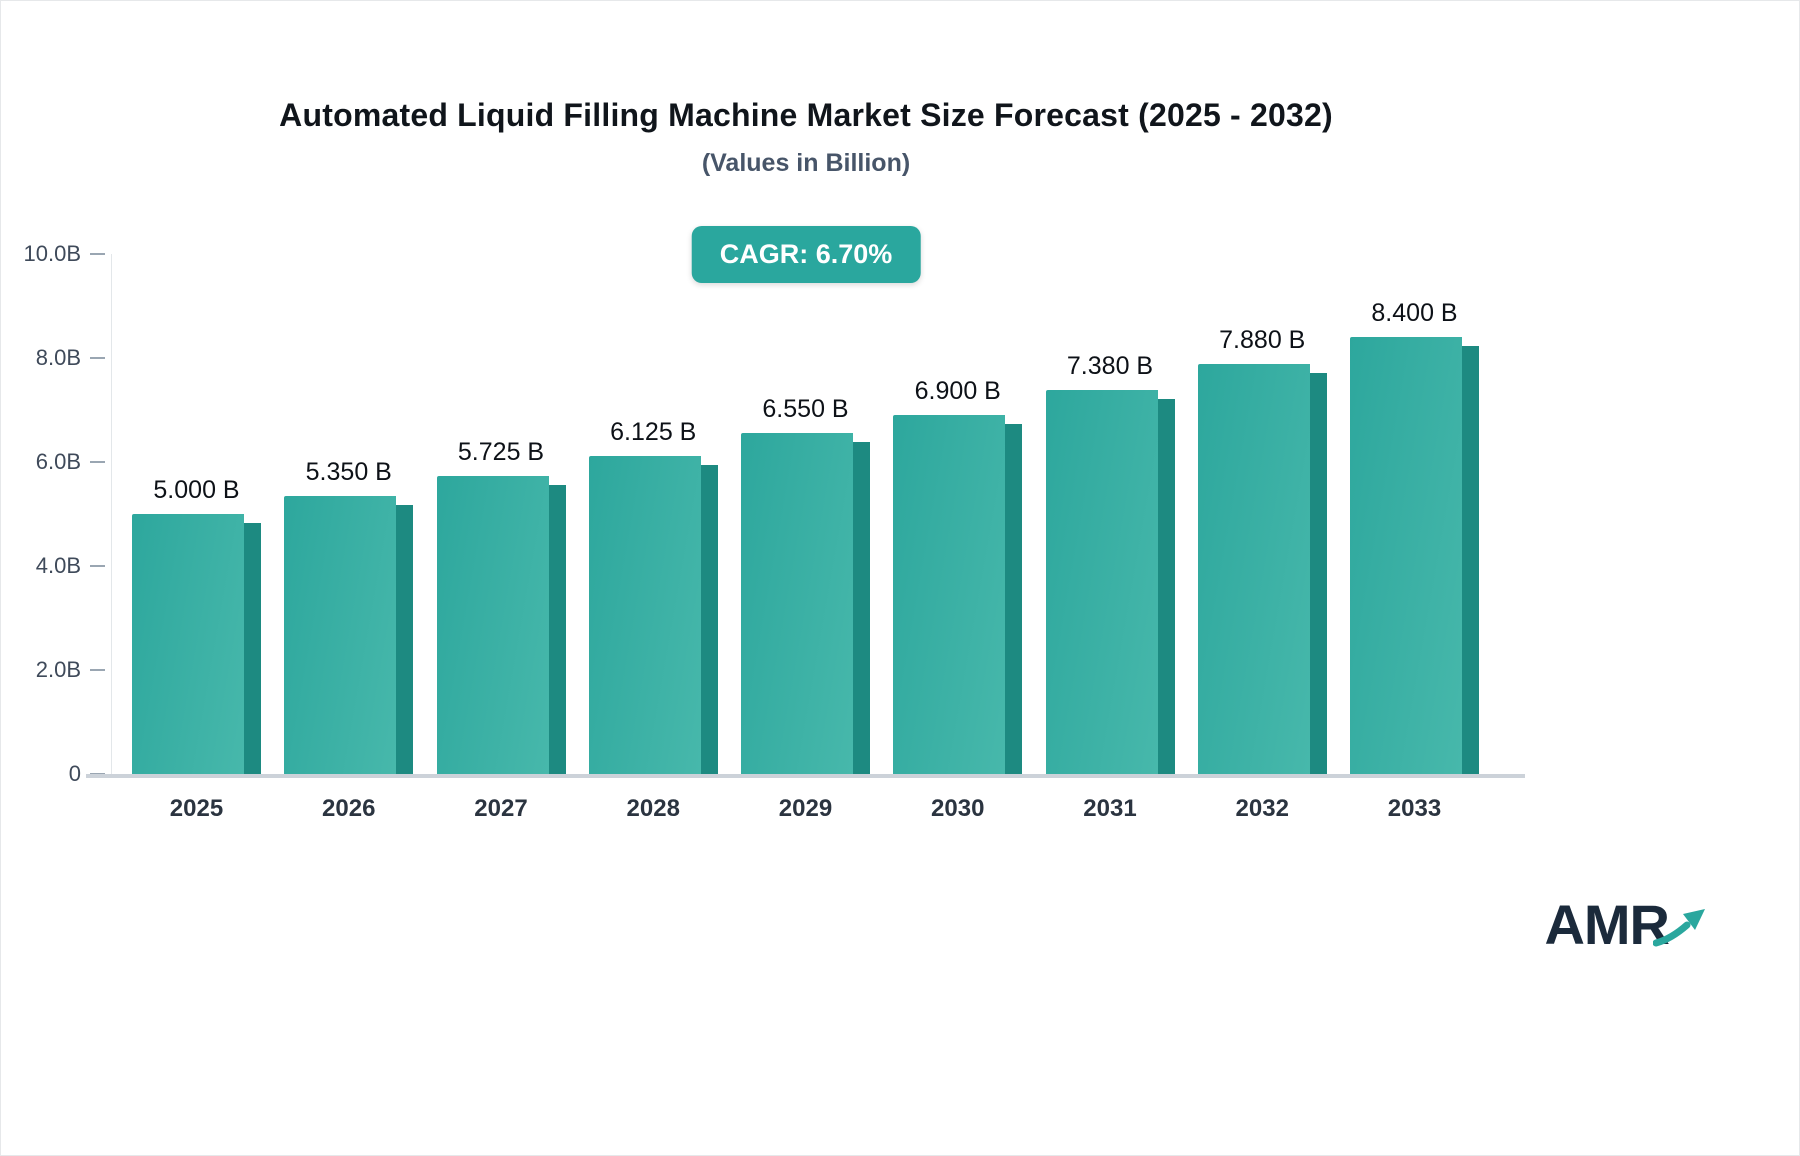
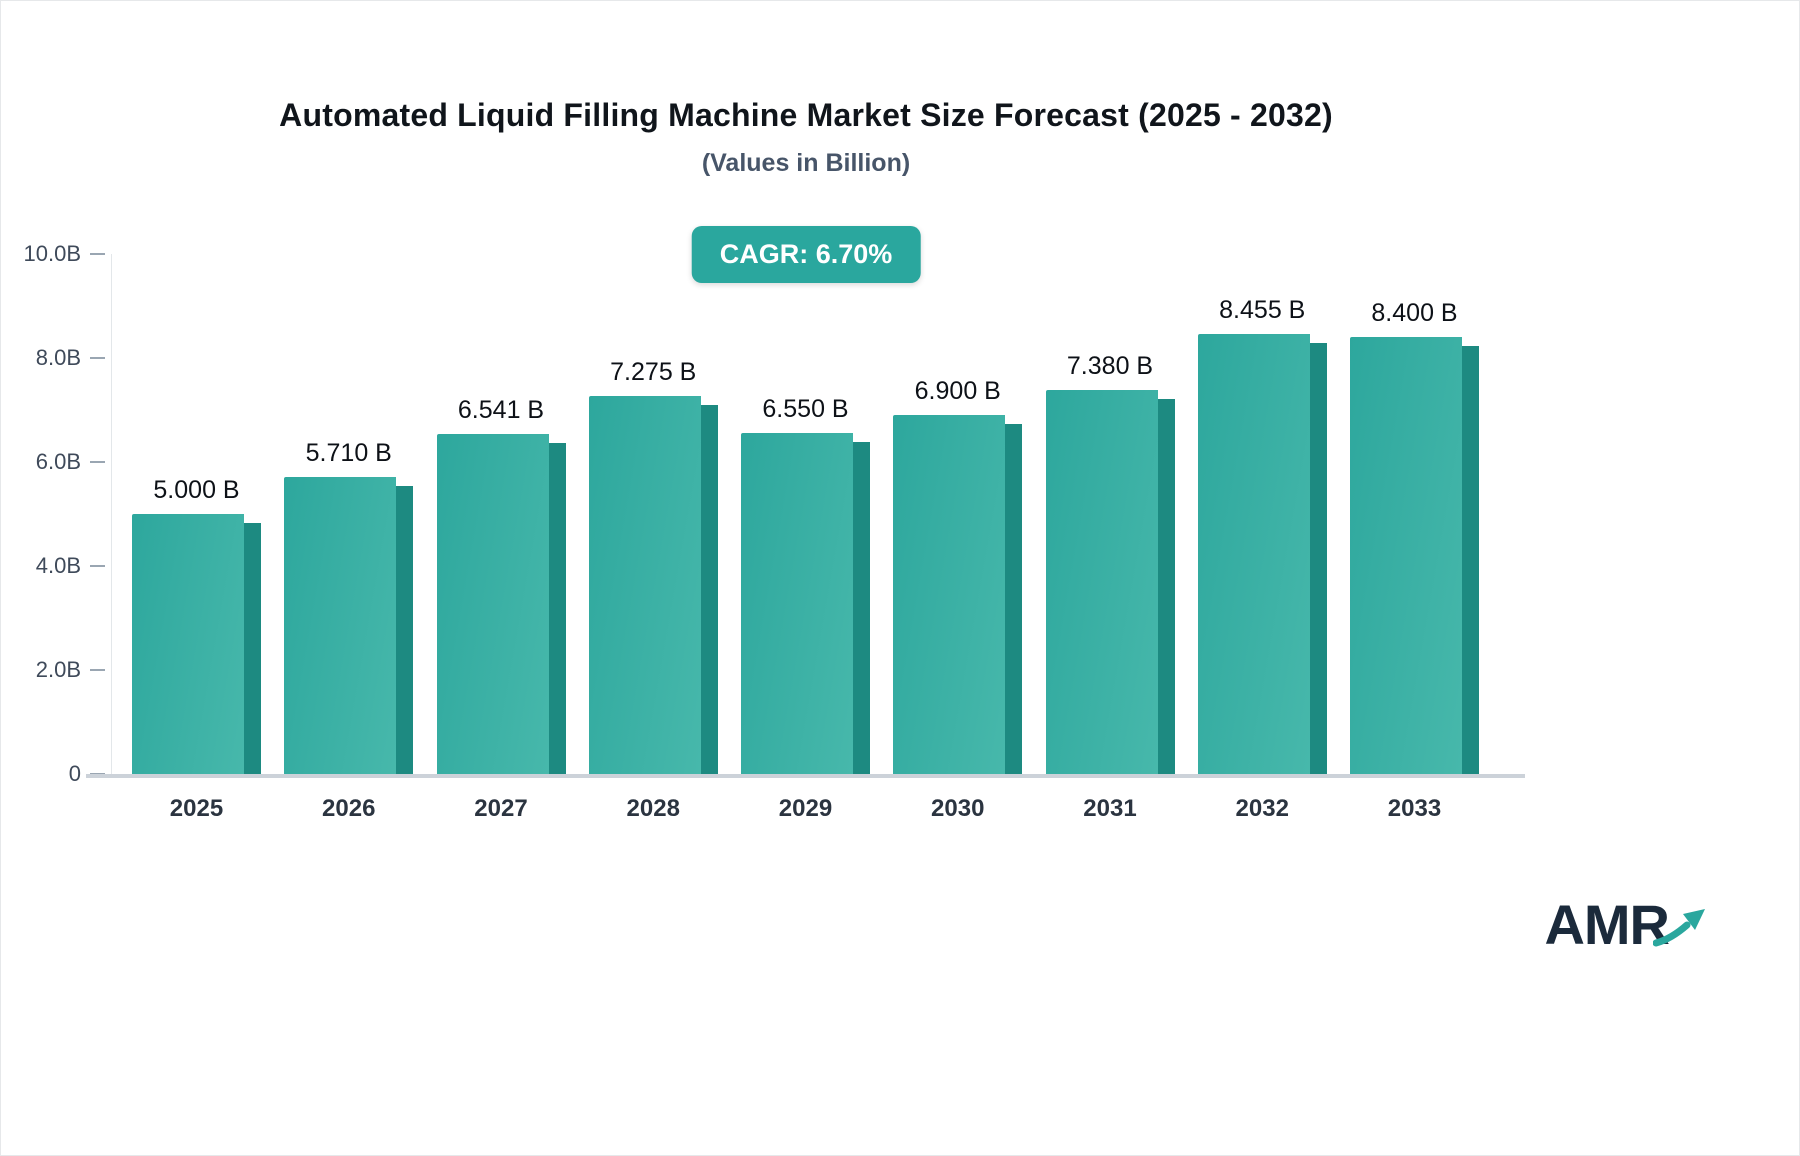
2026: 5.350 -> 5.710
2027: 5.725 -> 6.541
2028: 6.125 -> 7.275
2032: 7.880 -> 8.455
